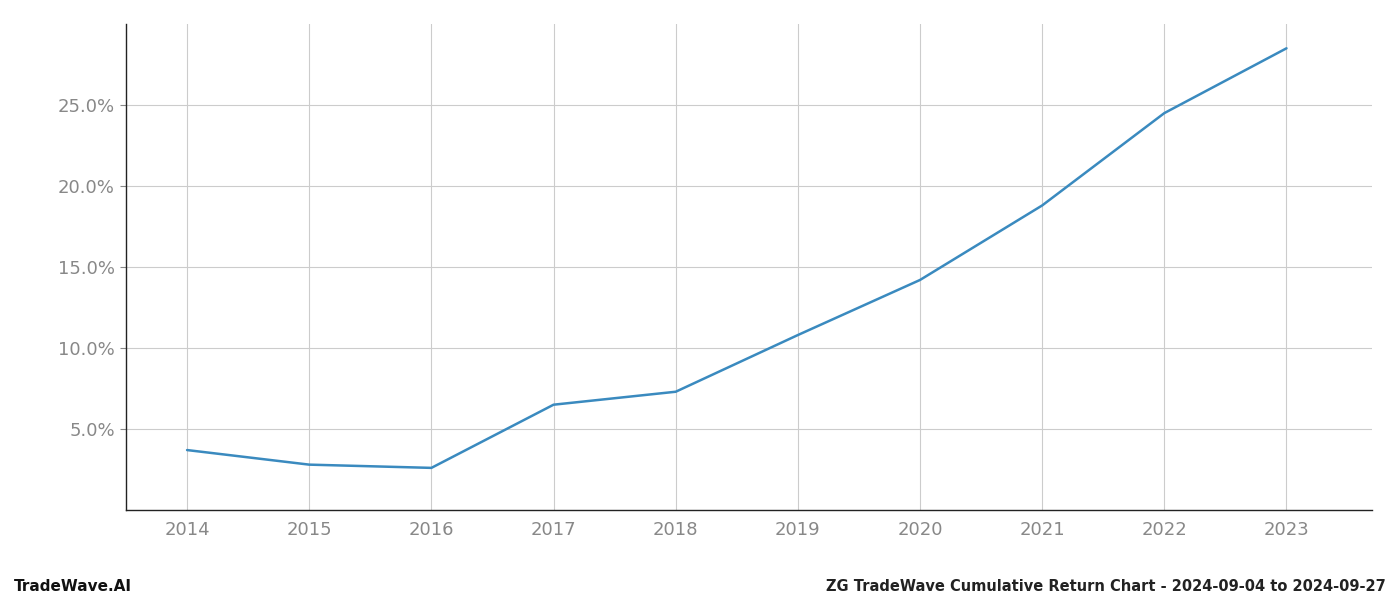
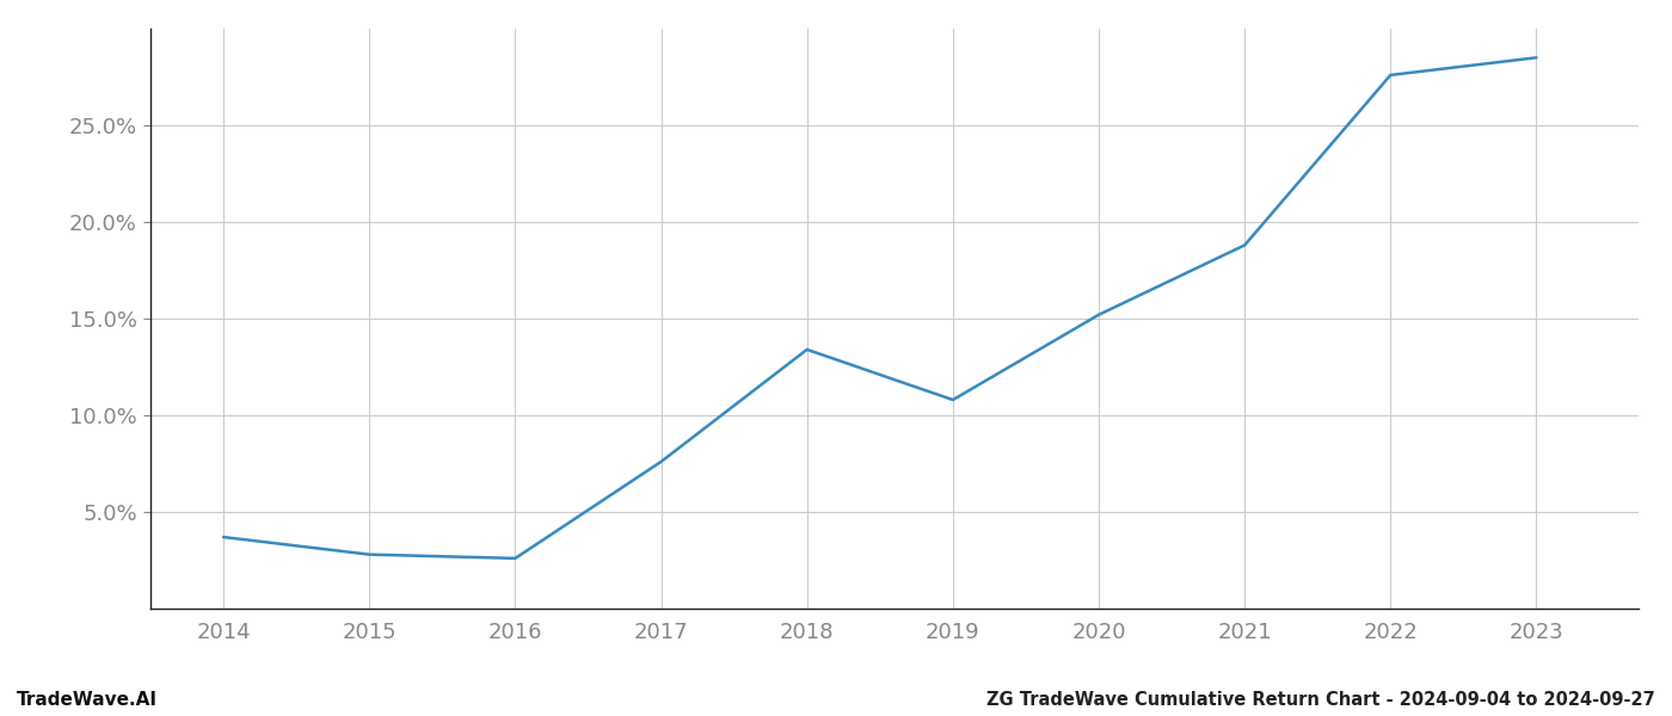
2017: 6.5% -> 7.6%
2018: 7.3% -> 13.4%
2020: 14.2% -> 15.2%
2022: 24.5% -> 27.6%
